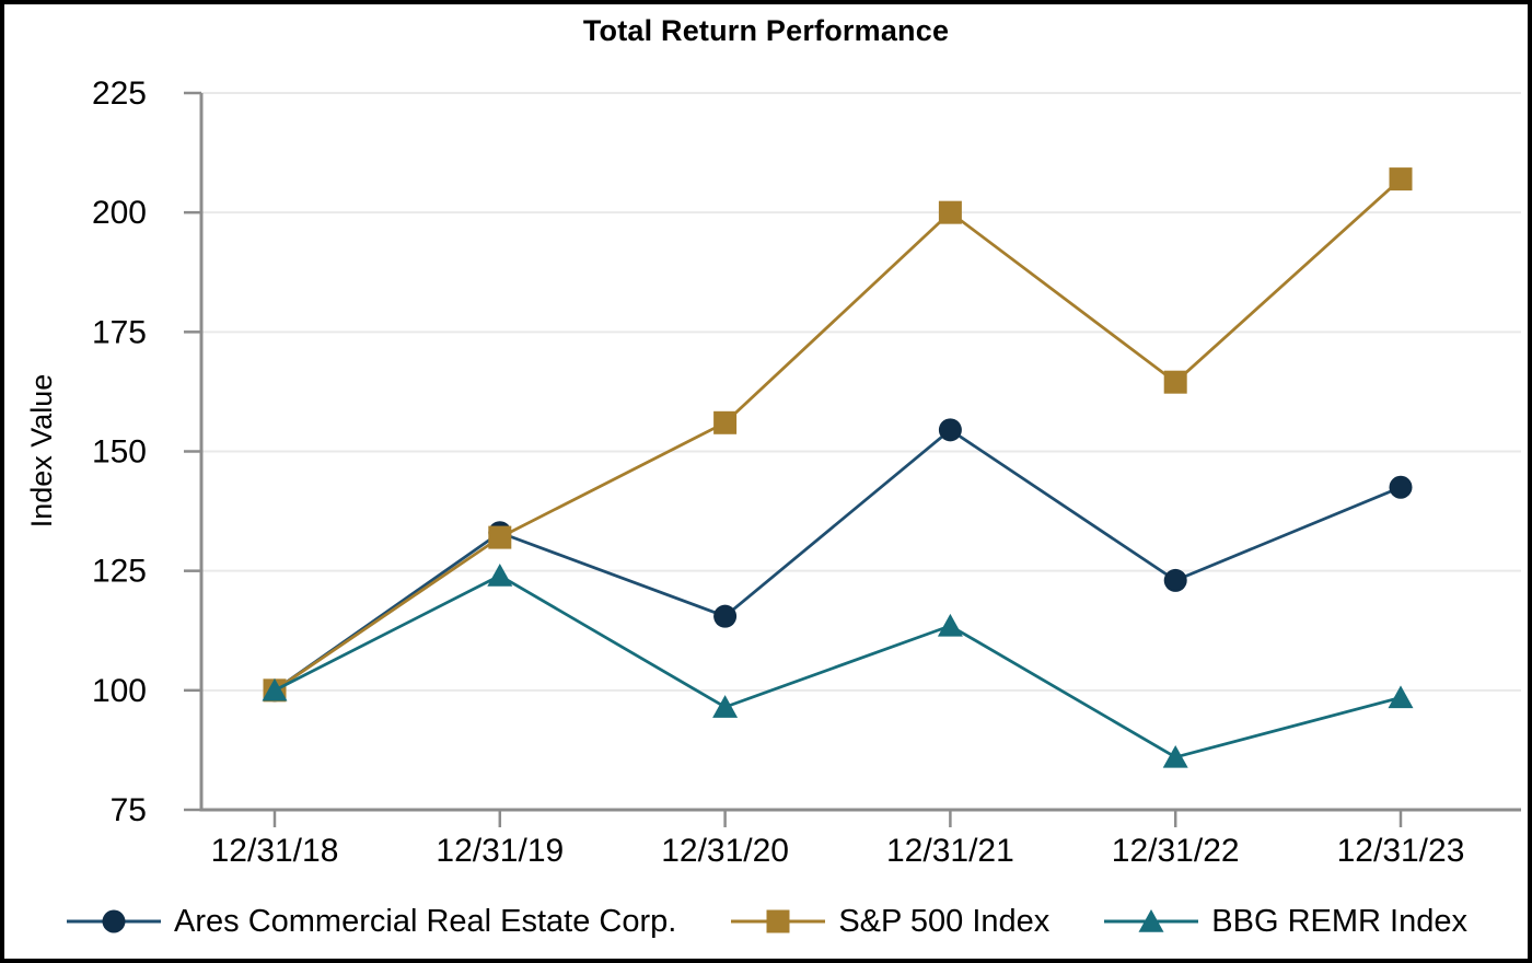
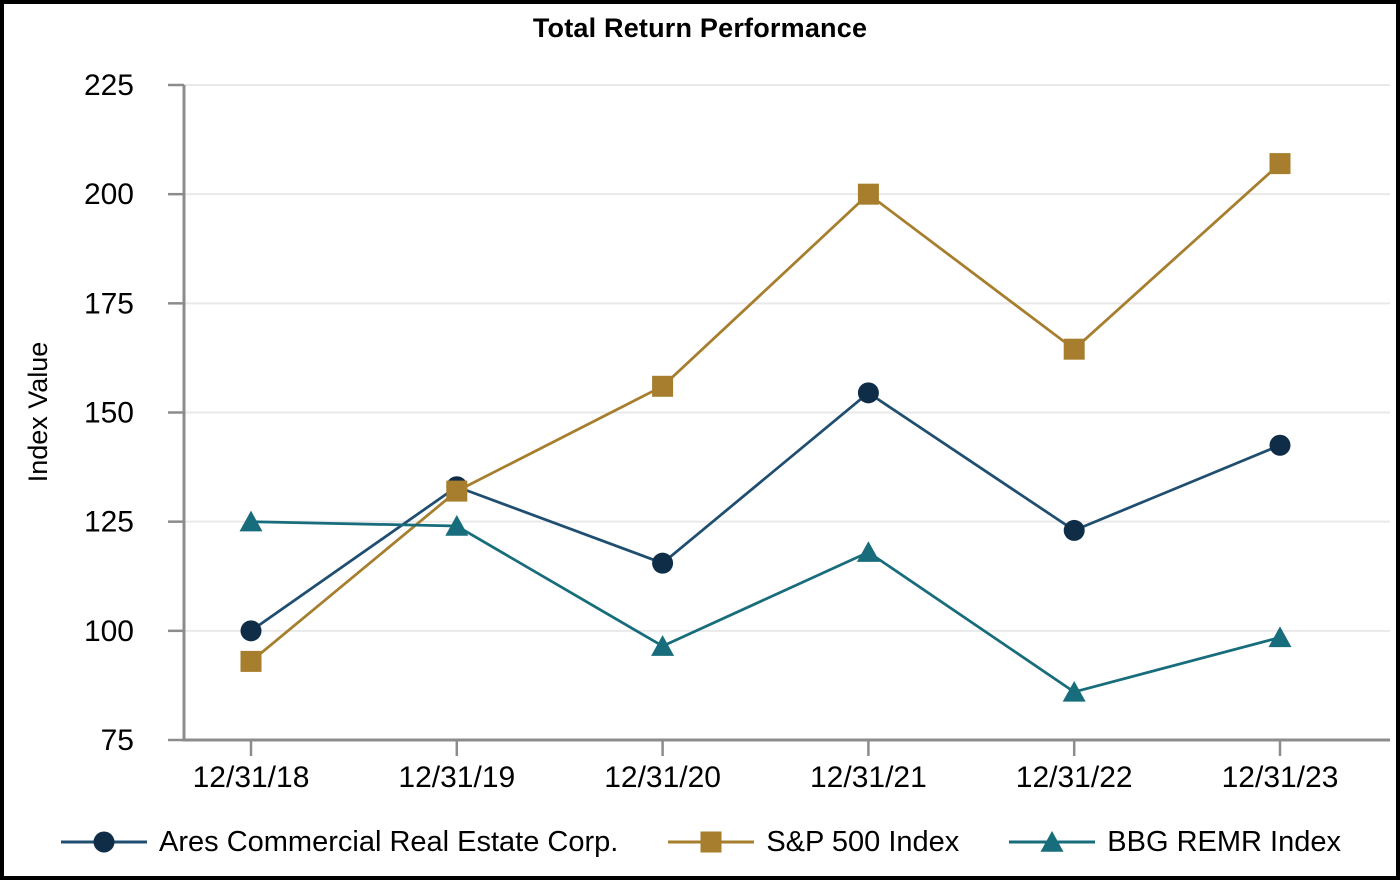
S&P 500 Index/12/31/18: 100 -> 93
BBG REMR Index/12/31/18: 100 -> 125
BBG REMR Index/12/31/21: 114 -> 118
